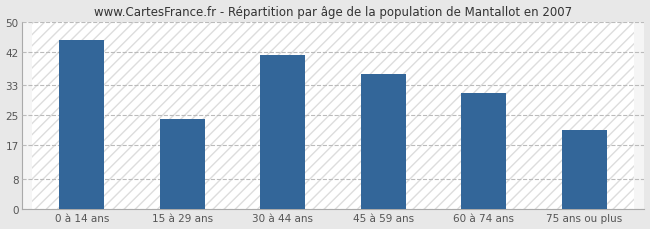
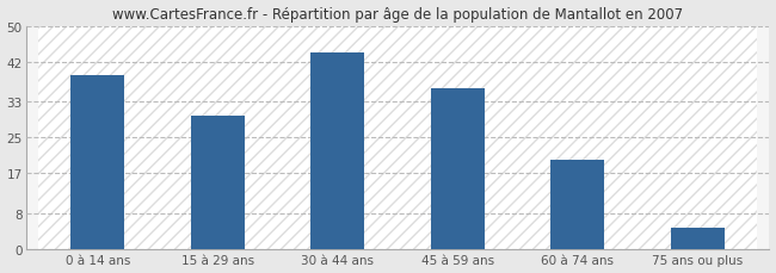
0 à 14 ans: 45 -> 39
15 à 29 ans: 24 -> 30
30 à 44 ans: 41 -> 44
60 à 74 ans: 31 -> 20
75 ans ou plus: 21 -> 5
